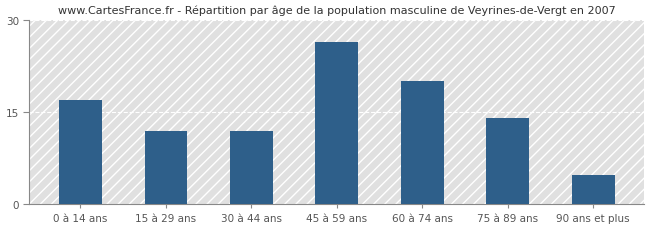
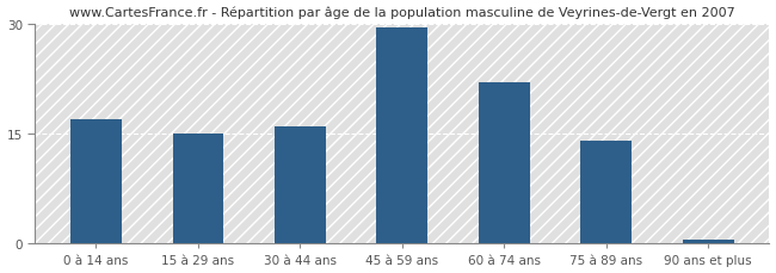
15 à 29 ans: 12.0 -> 15.0
30 à 44 ans: 12.0 -> 16.0
45 à 59 ans: 26.4 -> 29.5
60 à 74 ans: 20.0 -> 22.0
90 ans et plus: 4.8 -> 0.5
